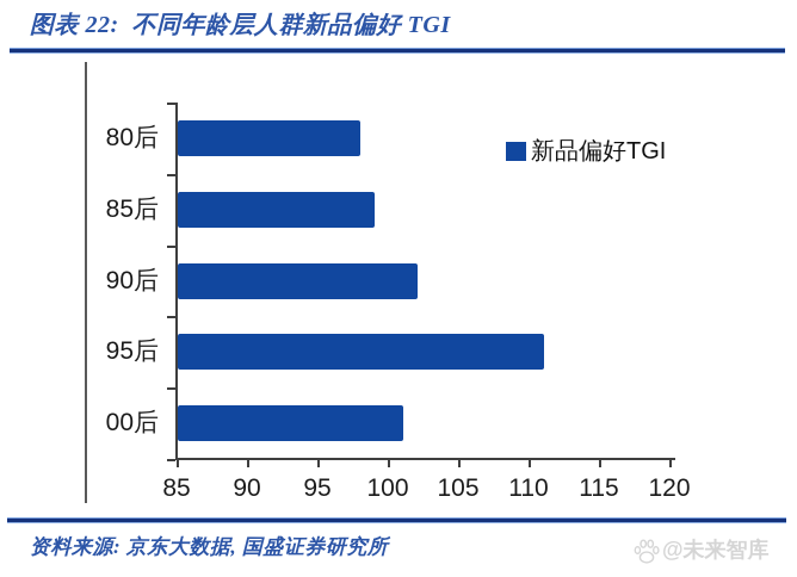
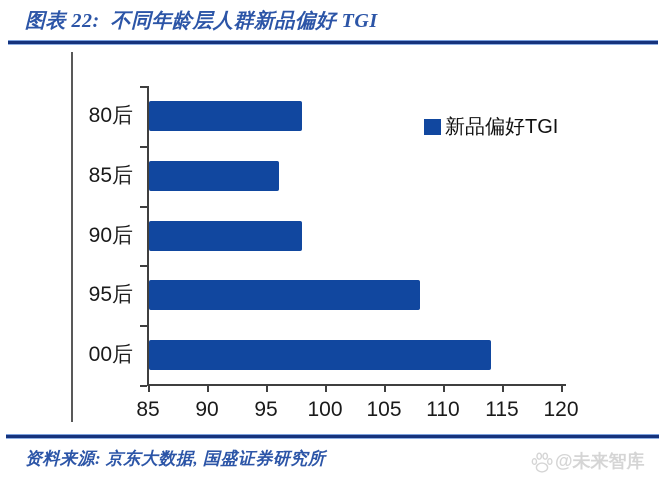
85后: 99 -> 96
90后: 102 -> 98
95后: 111 -> 108
00后: 101 -> 114
